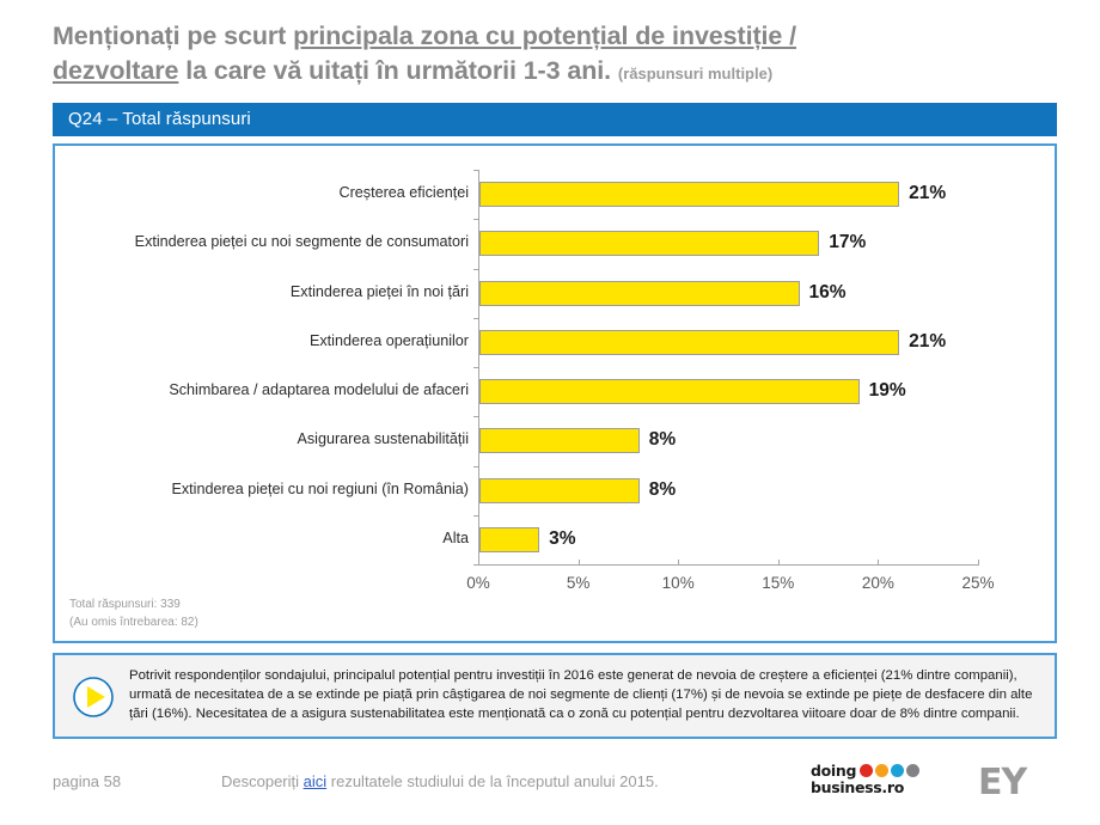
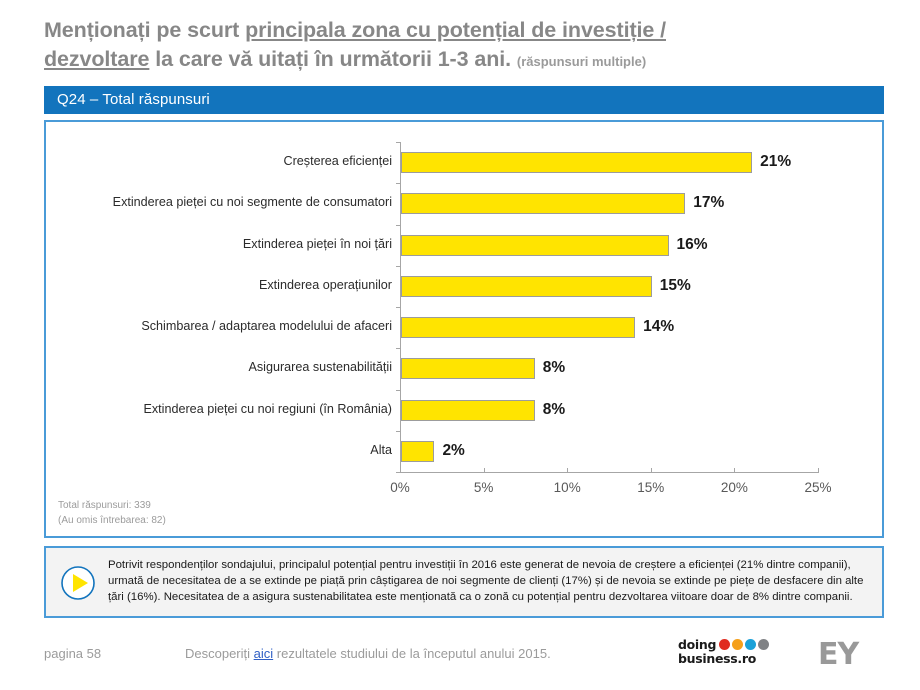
Extinderea operațiunilor: 21% -> 15%
Schimbarea / adaptarea modelului de afaceri: 19% -> 14%
Alta: 3% -> 2%
